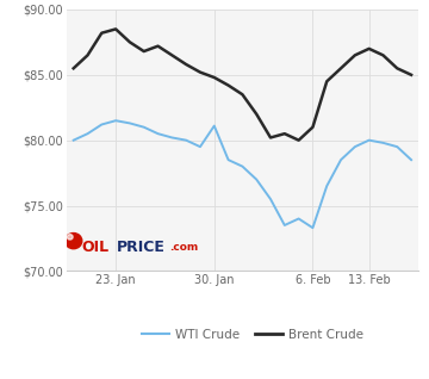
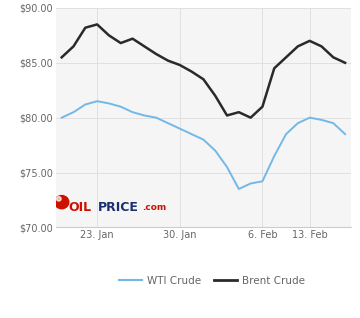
WTI Crude/30. Jan: $81.1 -> $79.0
WTI Crude/6. Feb: $73.3 -> $74.2
